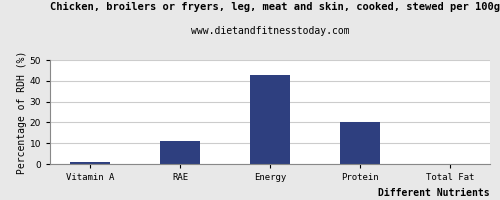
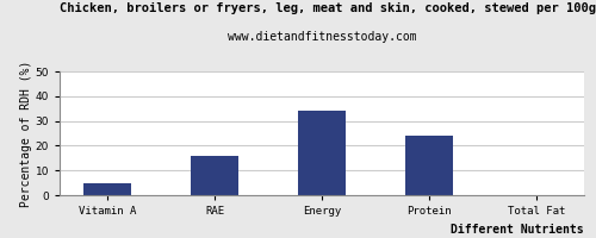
Vitamin A: 1 -> 5
RAE: 11 -> 16
Energy: 43 -> 34
Protein: 20 -> 24
